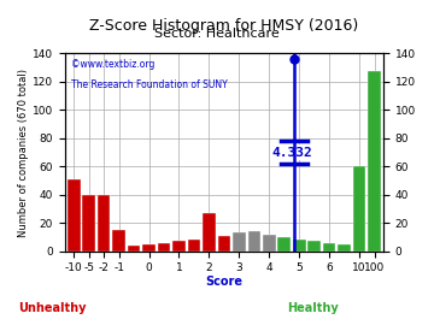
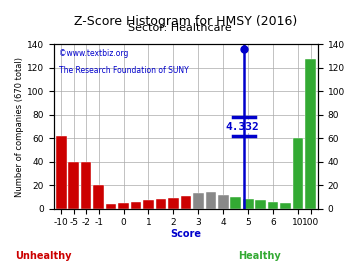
-10: 51 -> 62
-1: 15 -> 20
2: 27 -> 9
